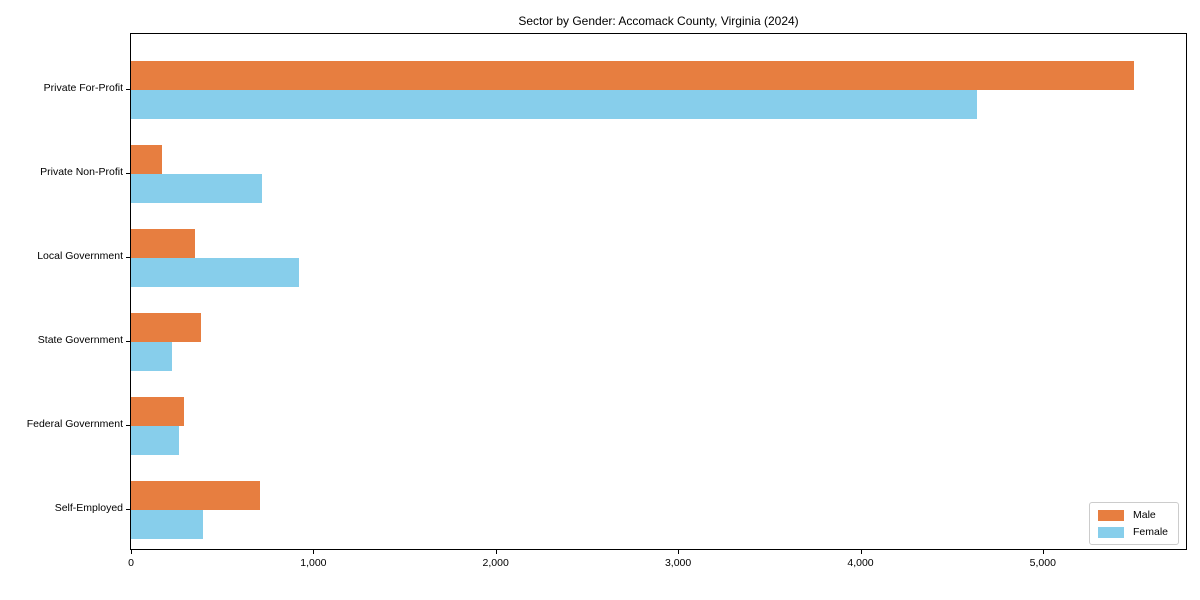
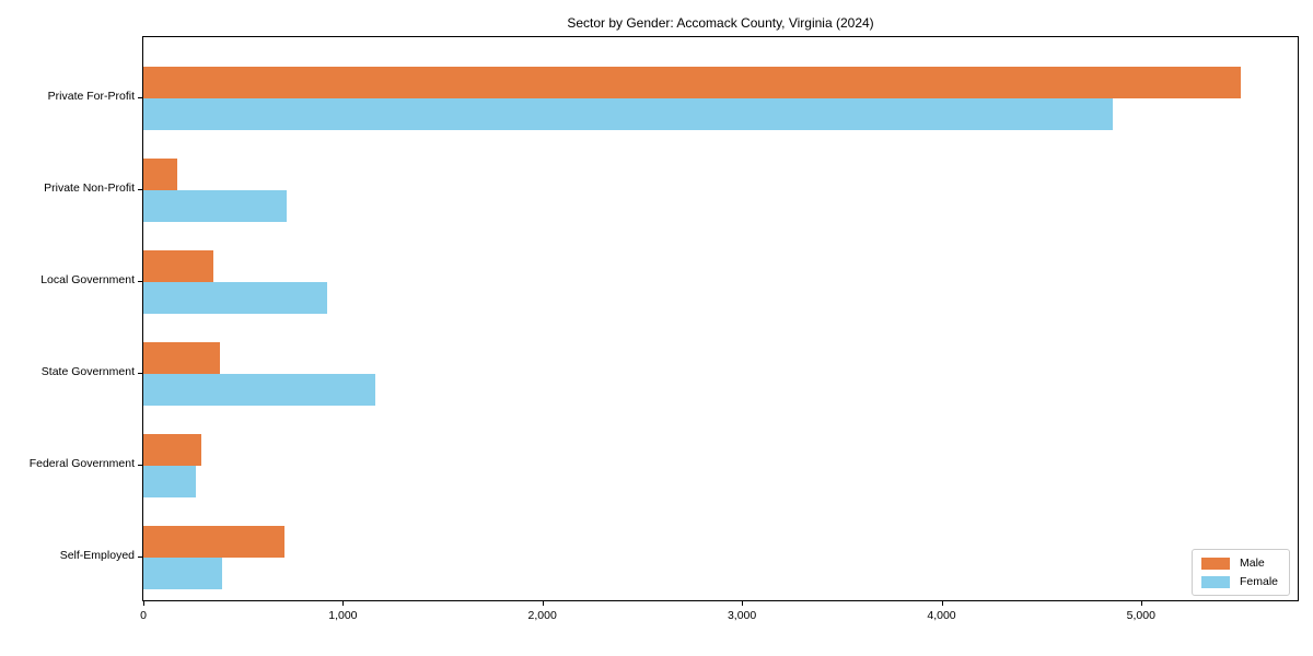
Female/Private For-Profit: 4640 -> 4860
Female/State Government: 220 -> 1160
